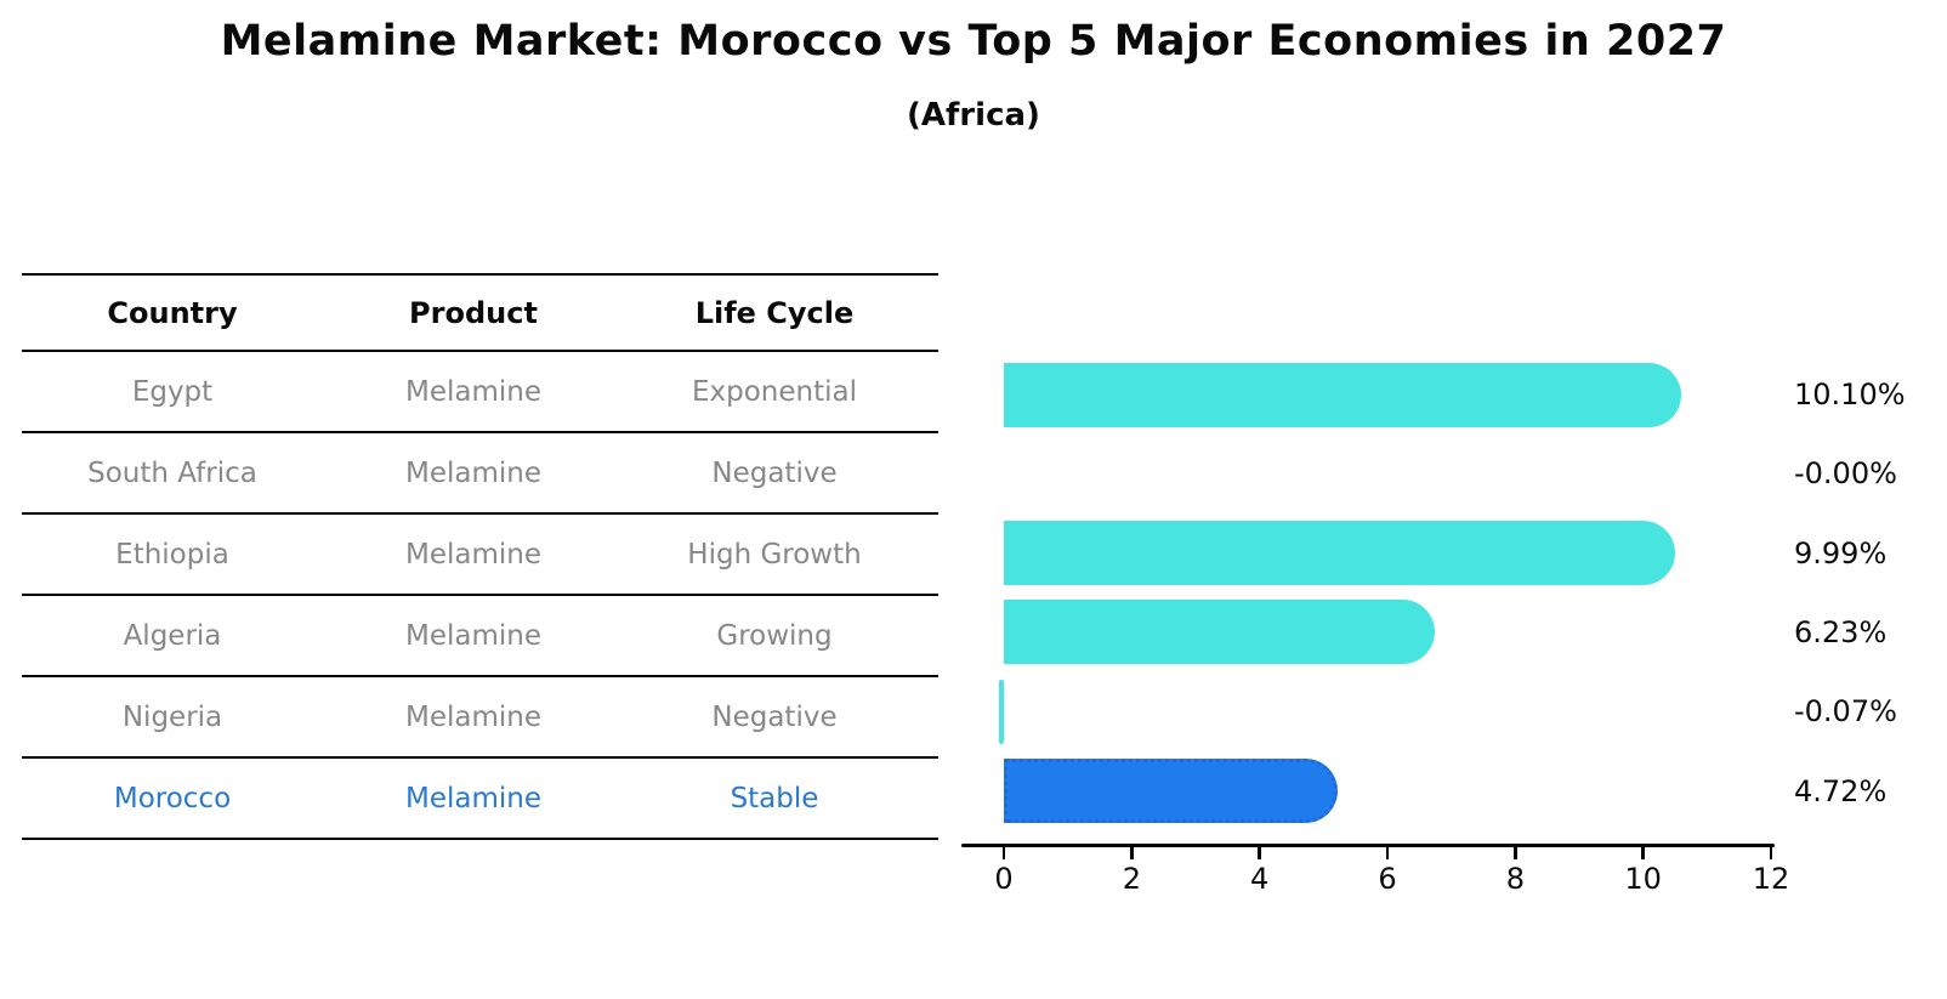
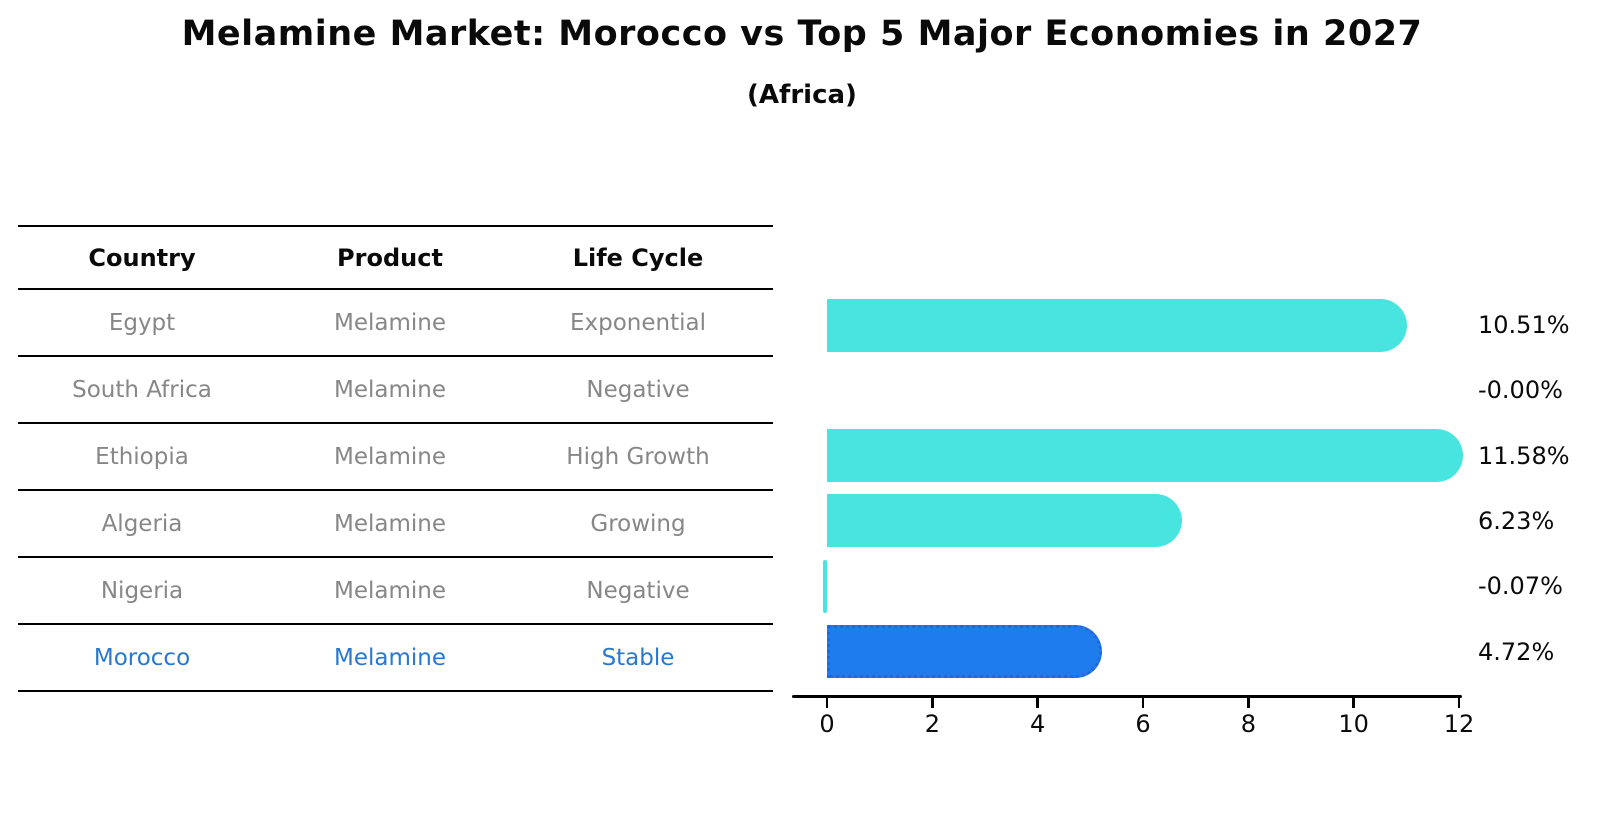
Egypt: 10.10% -> 10.51%
Ethiopia: 9.99% -> 11.58%
